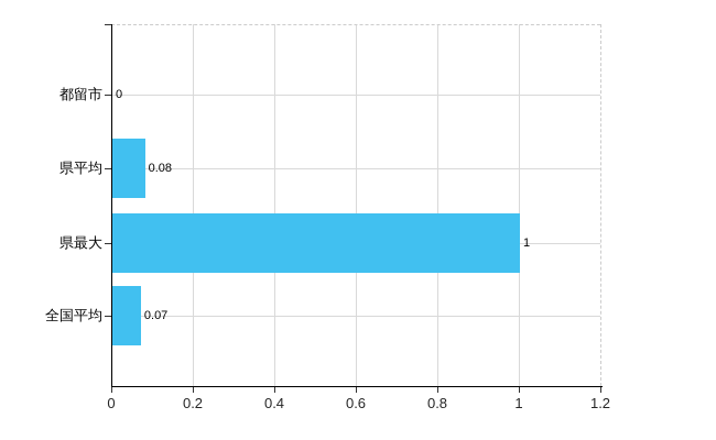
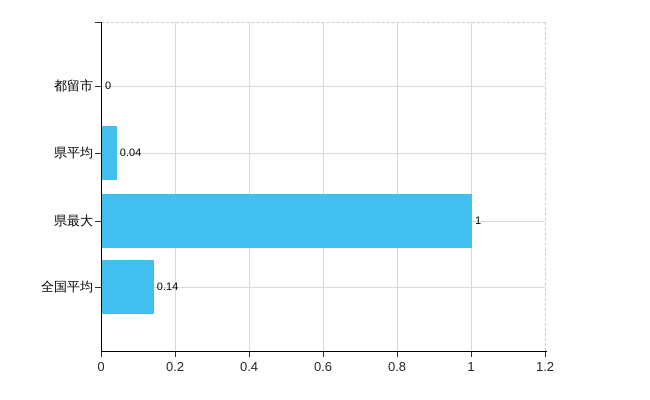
県平均: 0.08 -> 0.04
全国平均: 0.07 -> 0.14
